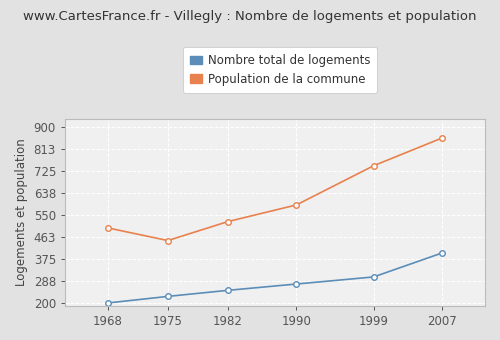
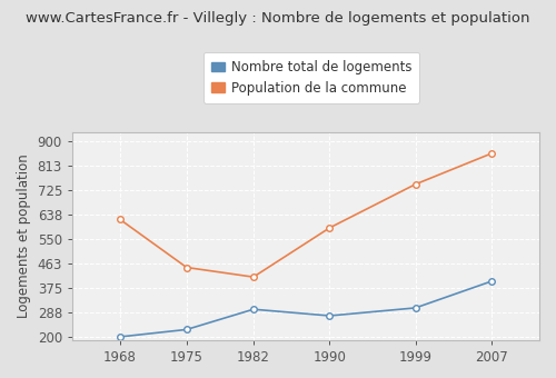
Population de la commune/1968: 499 -> 620
Nombre total de logements/1982: 252 -> 300
Population de la commune/1982: 524 -> 415
